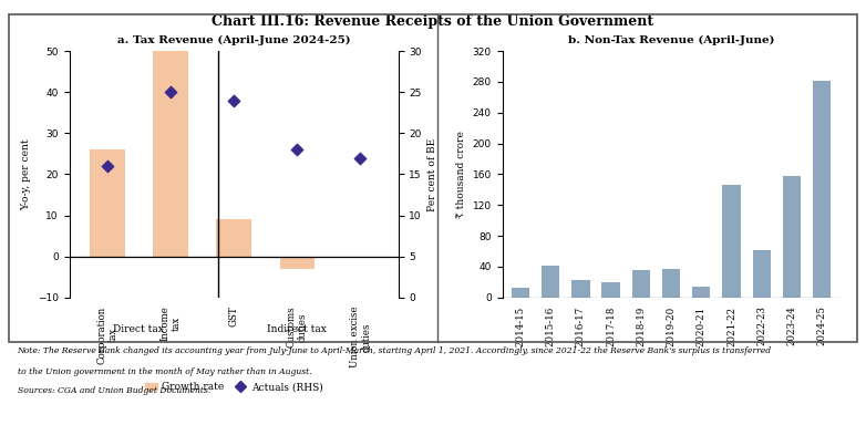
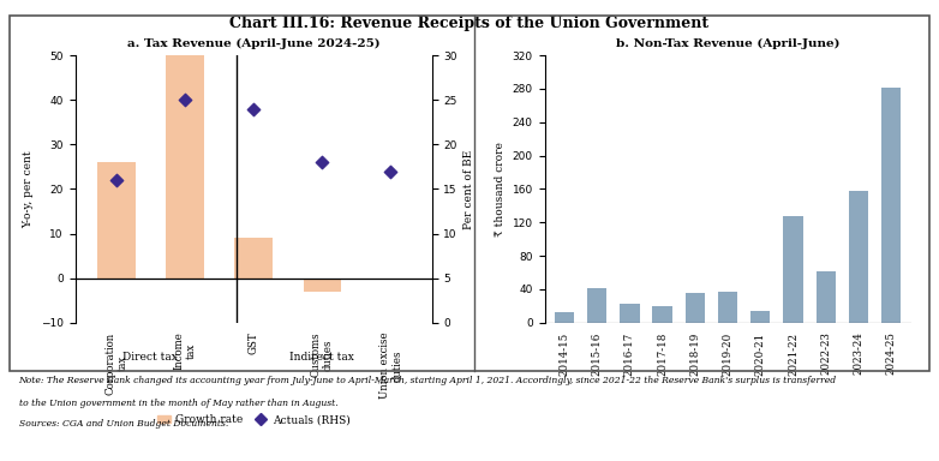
b. Non-Tax Revenue (April-June)/2021-22: 146 -> 127
